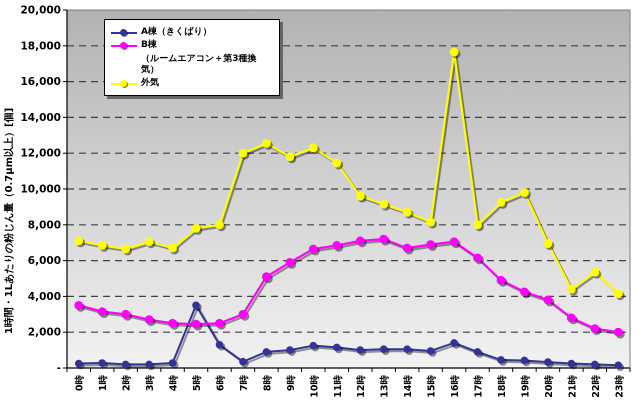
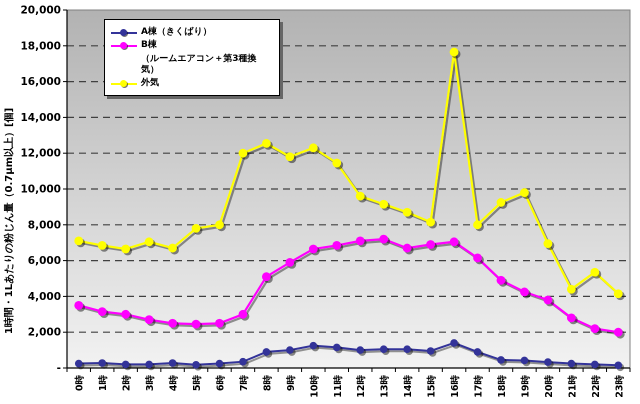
A棟（きくばり）/5時: 3500 -> 200
A棟（きくばり）/6時: 1300 -> 200
